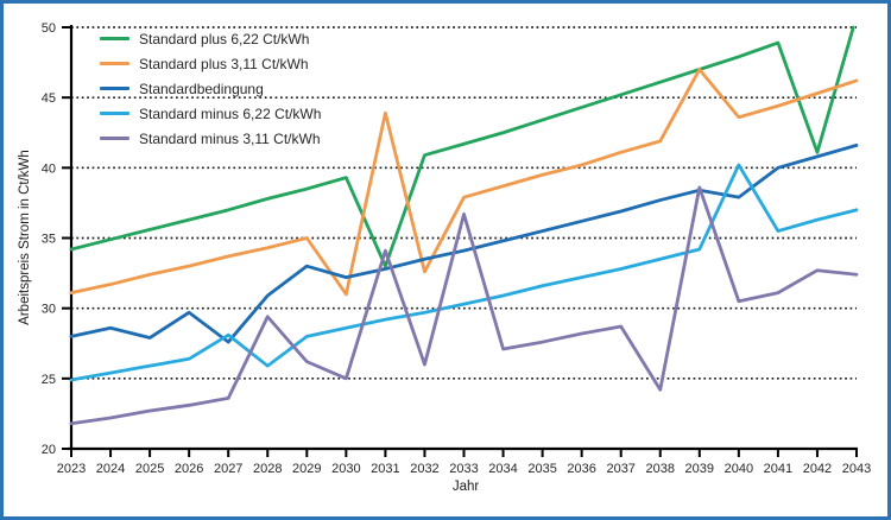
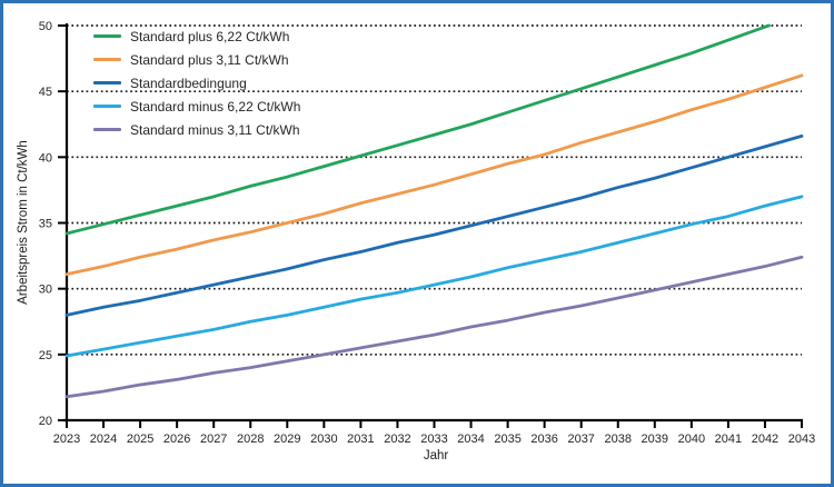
Standardbedingung/2025: 27.9 -> 29.1
Standardbedingung/2027: 27.6 -> 30.3
Standard minus 6,22 Ct/kWh/2027: 28.1 -> 26.9
Standard minus 6,22 Ct/kWh/2028: 25.9 -> 27.5
Standard minus 3,11 Ct/kWh/2028: 29.4 -> 24.0
Standardbedingung/2029: 33.0 -> 31.5
Standard minus 3,11 Ct/kWh/2029: 26.2 -> 24.5
Standard plus 3,11 Ct/kWh/2030: 31.0 -> 35.7
Standard plus 6,22 Ct/kWh/2031: 33.0 -> 40.1
Standard plus 3,11 Ct/kWh/2031: 43.9 -> 36.5
Standard minus 3,11 Ct/kWh/2031: 34.1 -> 25.5
Standard plus 3,11 Ct/kWh/2032: 32.6 -> 37.2
Standard minus 3,11 Ct/kWh/2033: 36.7 -> 26.5
Standard minus 3,11 Ct/kWh/2038: 24.2 -> 29.3
Standard plus 3,11 Ct/kWh/2039: 47.0 -> 42.7
Standard minus 3,11 Ct/kWh/2039: 38.6 -> 29.9
Standardbedingung/2040: 37.9 -> 39.2
Standard minus 6,22 Ct/kWh/2040: 40.2 -> 34.9
Standard plus 6,22 Ct/kWh/2042: 41.1 -> 49.9
Standard minus 3,11 Ct/kWh/2042: 32.7 -> 31.7
